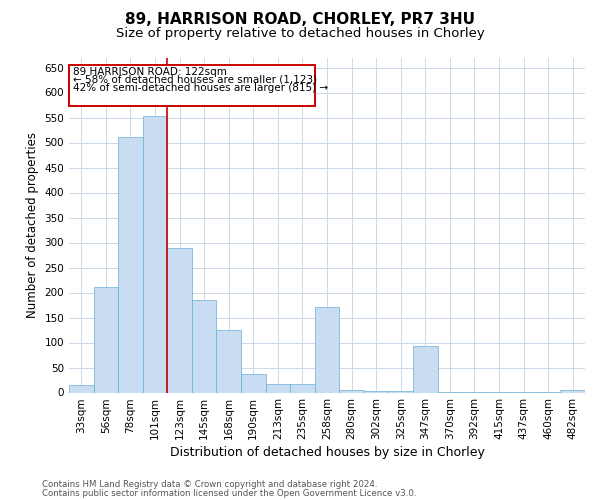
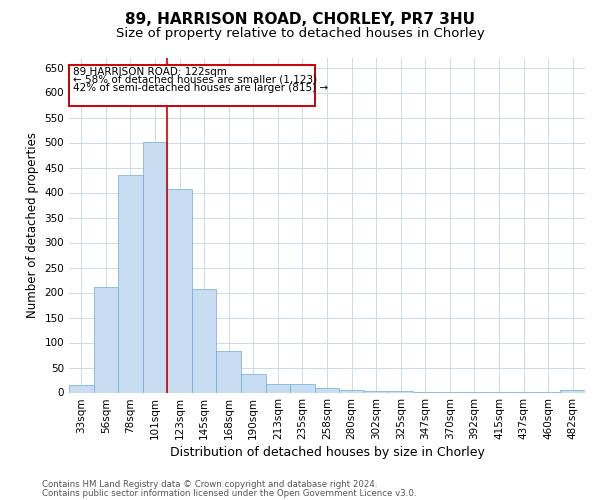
78sqm: 512 -> 435
101sqm: 554 -> 502
123sqm: 290 -> 408
145sqm: 186 -> 207
168sqm: 126 -> 84
258sqm: 172 -> 10
347sqm: 94 -> 2
